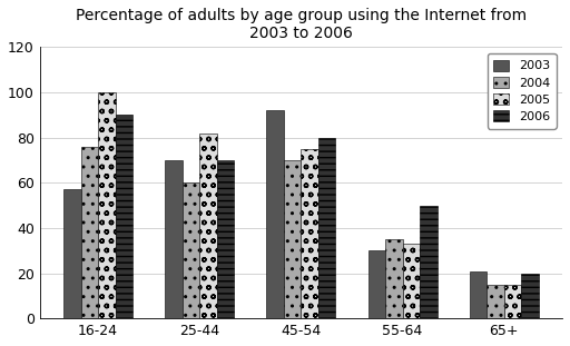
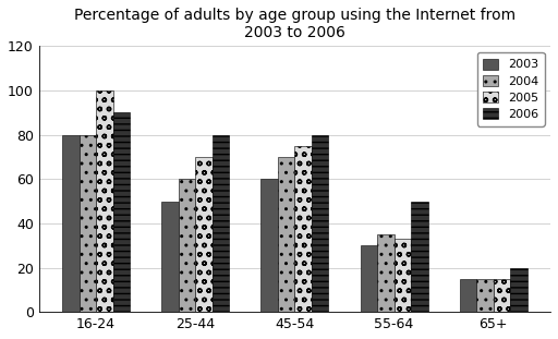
2003/16-24: 57 -> 80
2004/16-24: 76 -> 80
2003/25-44: 70 -> 50
2005/25-44: 82 -> 70
2006/25-44: 70 -> 80
2003/45-54: 92 -> 60
2003/65+: 21 -> 15
